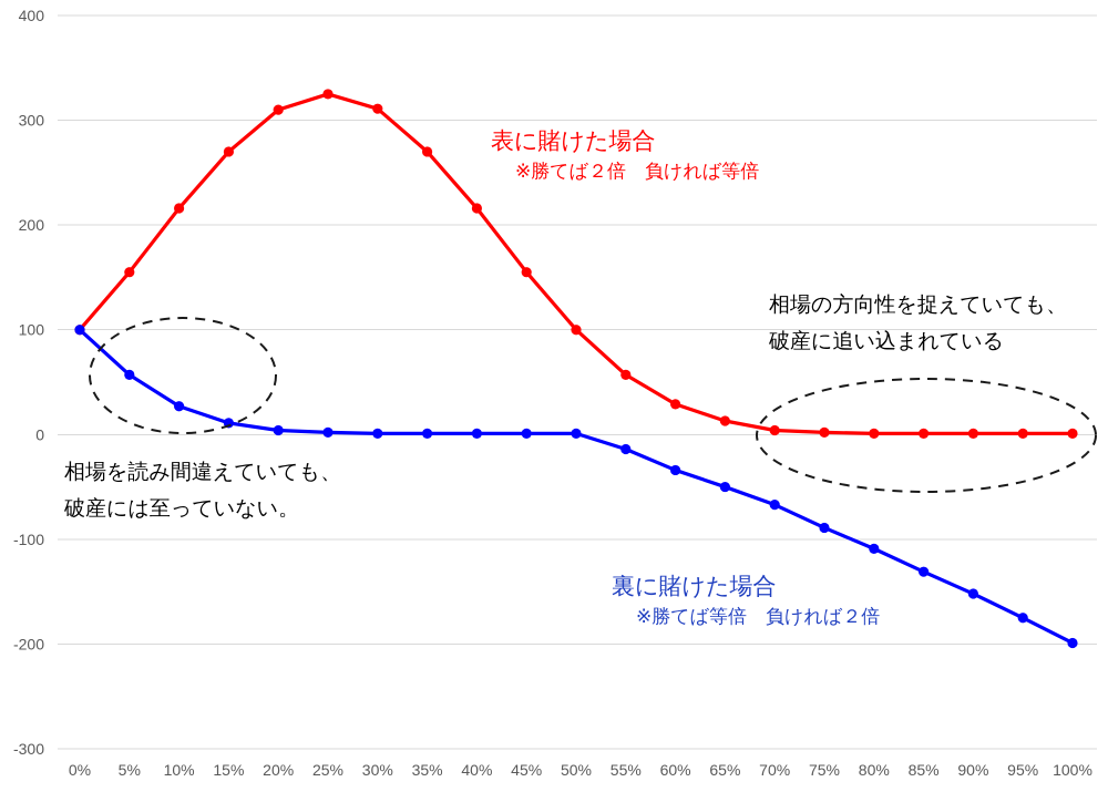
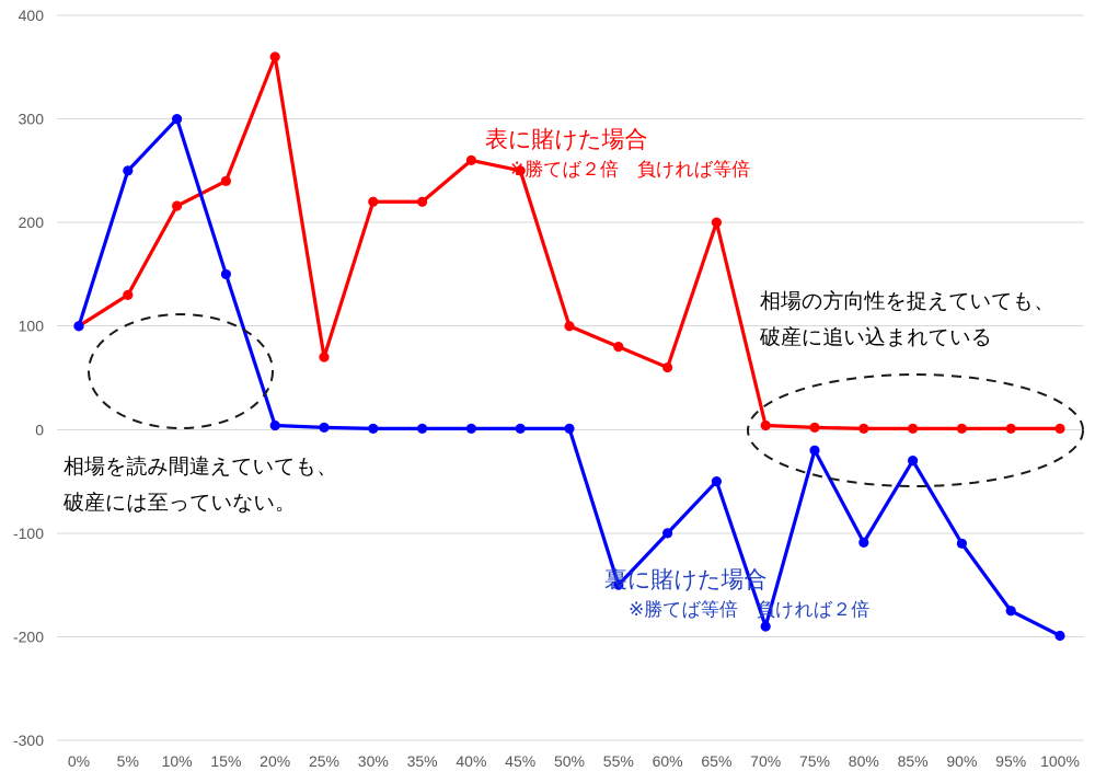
表に賭けた場合/5%: 160 -> 130
裏に賭けた場合/5%: 60 -> 250
裏に賭けた場合/10%: 30 -> 300
表に賭けた場合/15%: 270 -> 240
裏に賭けた場合/15%: 10 -> 150
表に賭けた場合/20%: 310 -> 360
表に賭けた場合/25%: 320 -> 70
表に賭けた場合/30%: 310 -> 220
表に賭けた場合/35%: 270 -> 220
表に賭けた場合/40%: 220 -> 260
表に賭けた場合/45%: 160 -> 250
表に賭けた場合/55%: 60 -> 80
裏に賭けた場合/55%: -10 -> -150
表に賭けた場合/60%: 30 -> 60
裏に賭けた場合/60%: -30 -> -100
表に賭けた場合/65%: 10 -> 200
裏に賭けた場合/70%: -70 -> -190
裏に賭けた場合/75%: -90 -> -20
裏に賭けた場合/85%: -130 -> -30
裏に賭けた場合/90%: -150 -> -110
